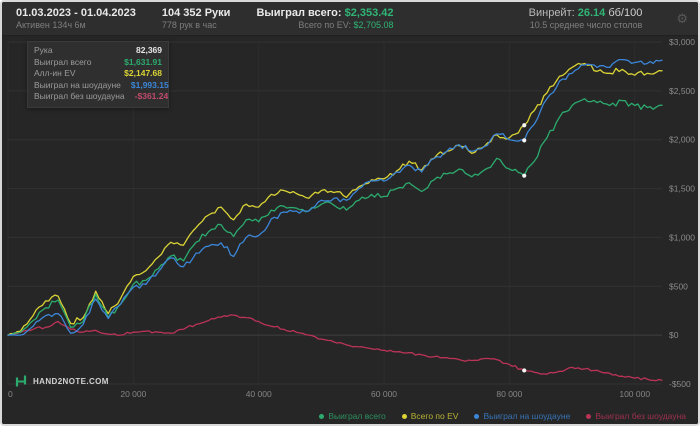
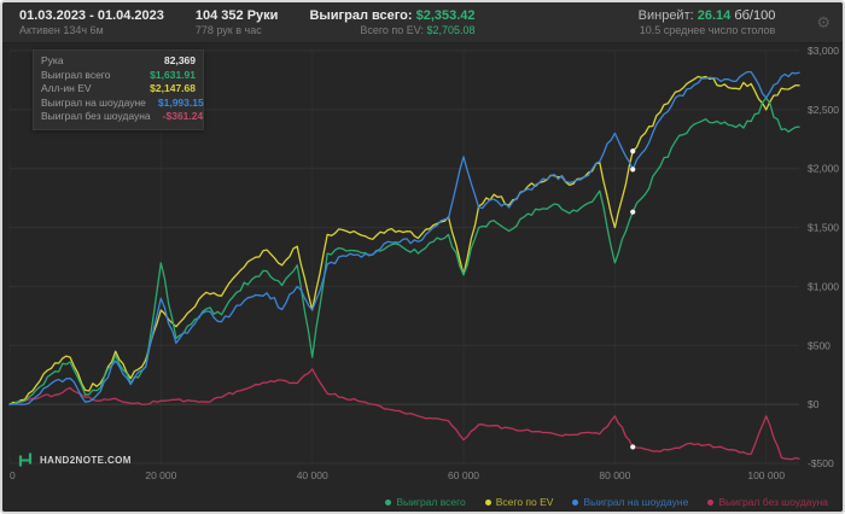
Выиграл всего/20000: $500 -> $1200
Всего по EV/20000: $600 -> $800
Выиграл на шоудауне/20000: $500 -> $900
Выиграл всего/40000: $1200 -> $400
Всего по EV/40000: $1300 -> $800
Выиграл на шоудауне/40000: $1000 -> $800
Выиграл без шоудауна/40000: $100 -> $300
Выиграл всего/60000: $1400 -> $1100
Всего по EV/60000: $1600 -> $1100
Выиграл на шоудауне/60000: $1600 -> $2100
Выиграл без шоудауна/60000: -$200 -> -$300
Выиграл всего/80000: $1700 -> $1200
Всего по EV/80000: $2000 -> $1500
Выиграл на шоудауне/80000: $2000 -> $2300
Выиграл без шоудауна/80000: -$300 -> -$100
Выиграл всего/100000: $2400 -> $2600
Всего по EV/100000: $2700 -> $2500
Выиграл на шоудауне/100000: $2800 -> $2600
Выиграл без шоудауна/100000: -$400 -> -$100
